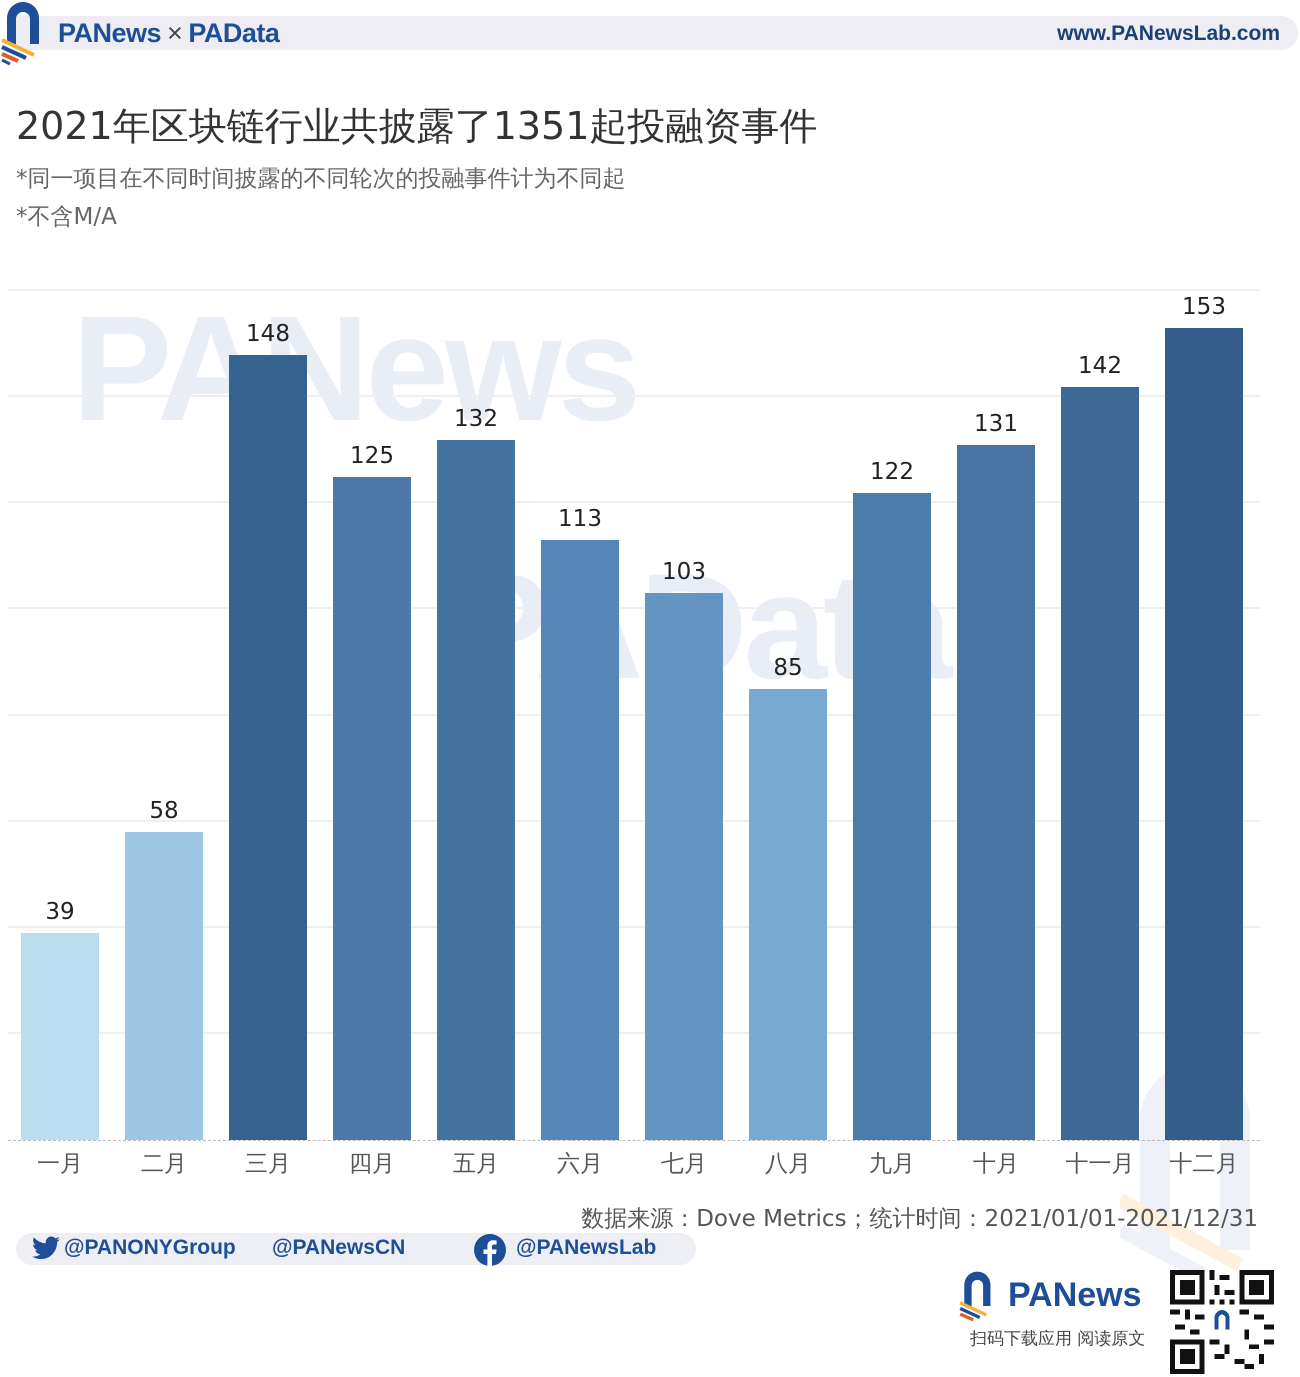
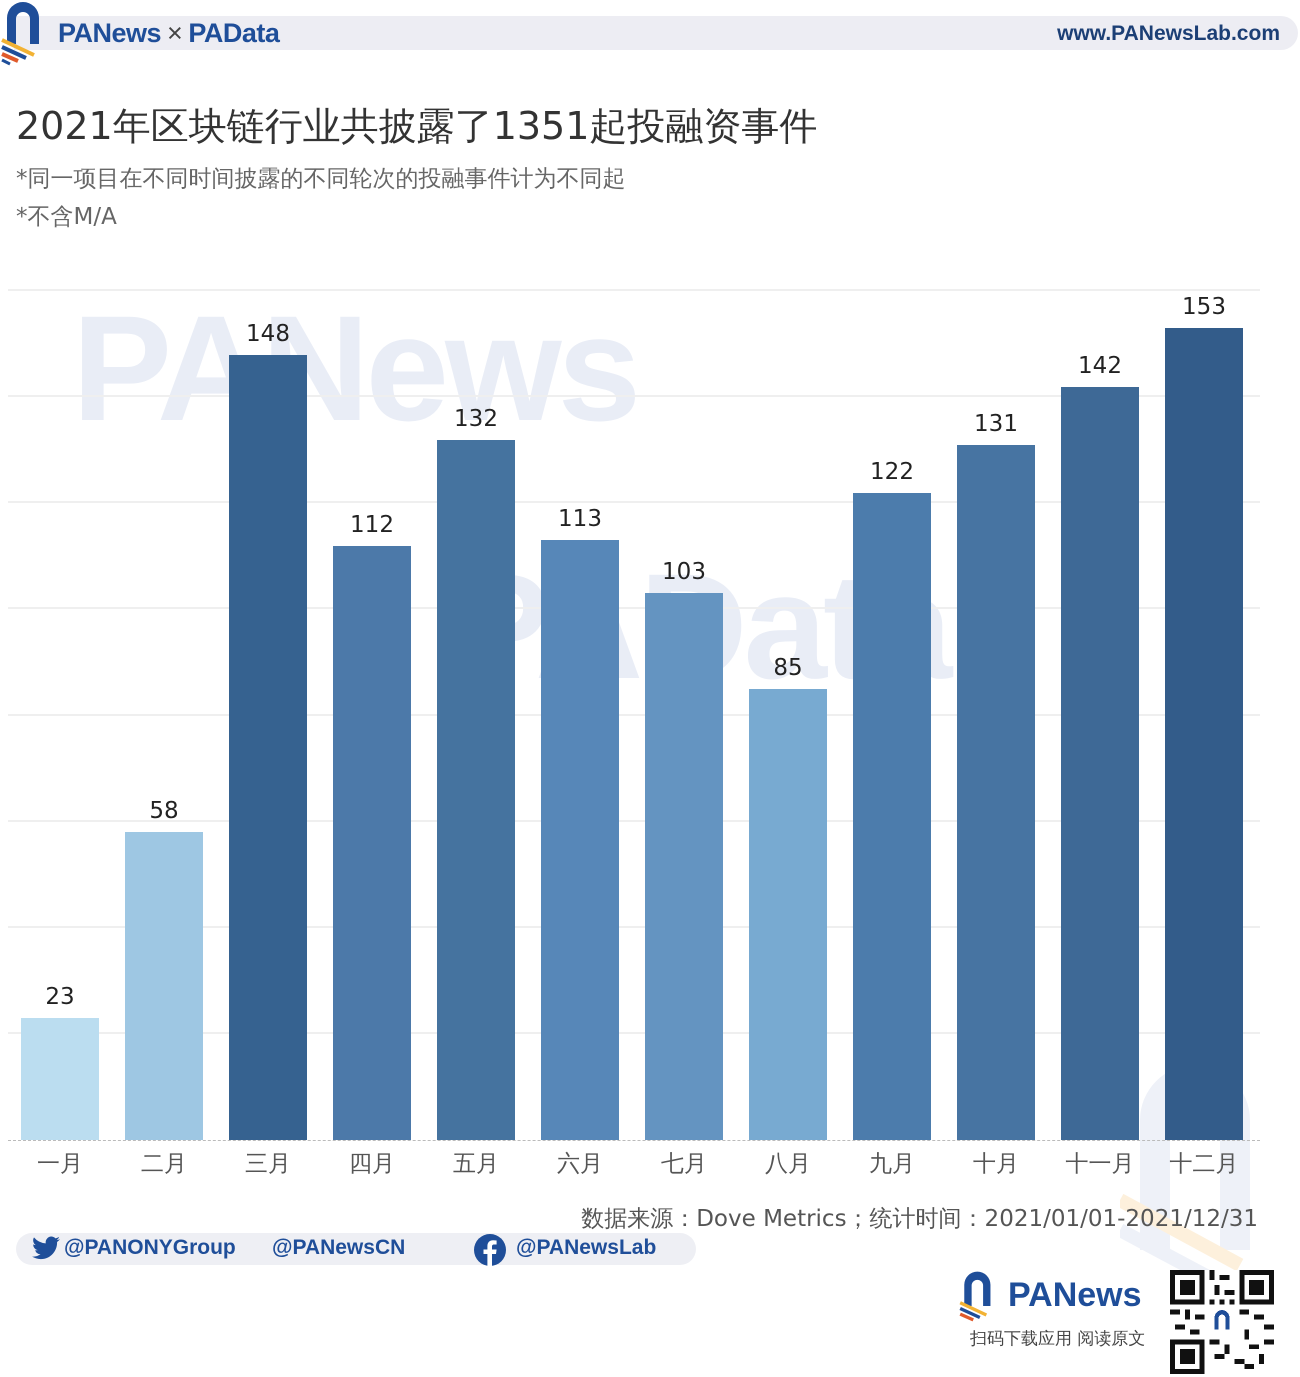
一月: 39 -> 23
四月: 125 -> 112
